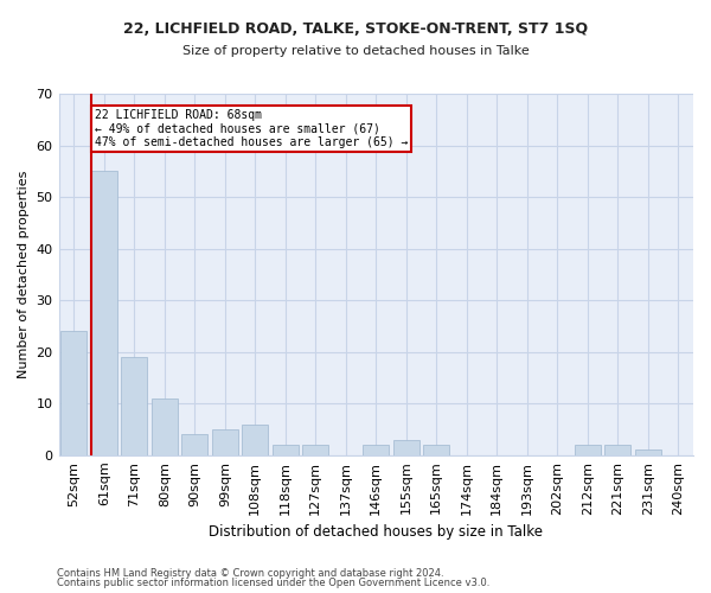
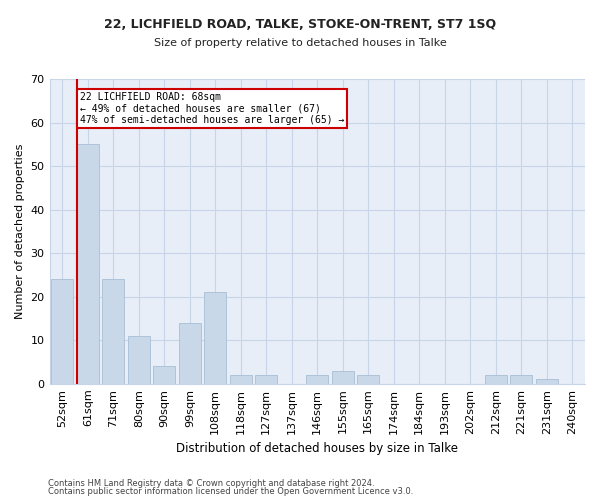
71sqm: 19 -> 24
99sqm: 5 -> 14
108sqm: 6 -> 21
